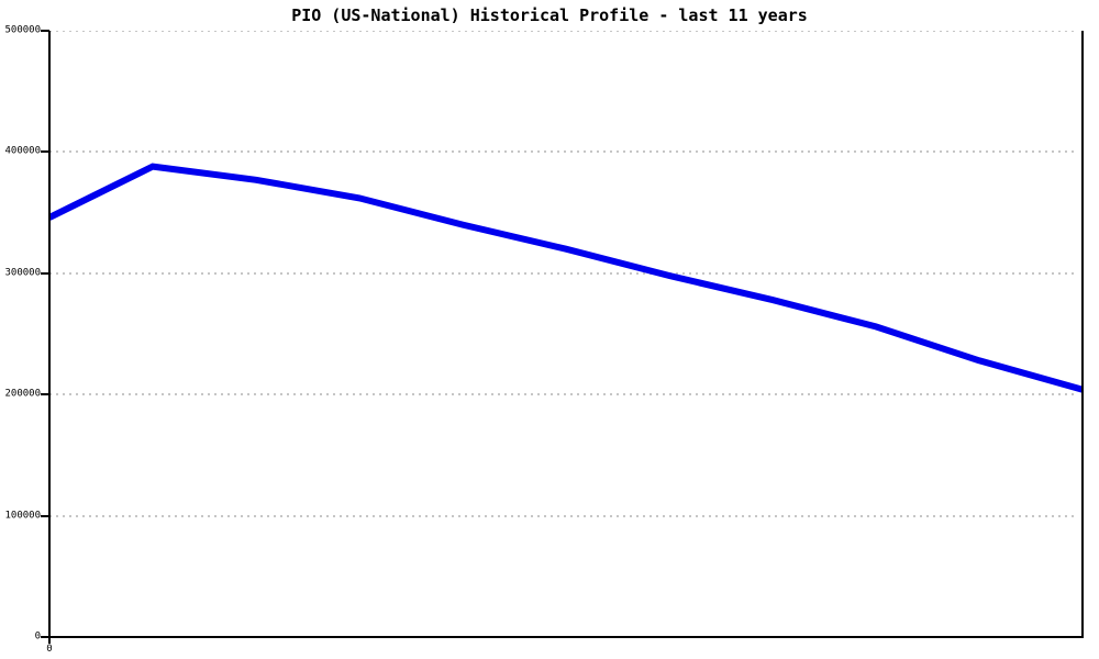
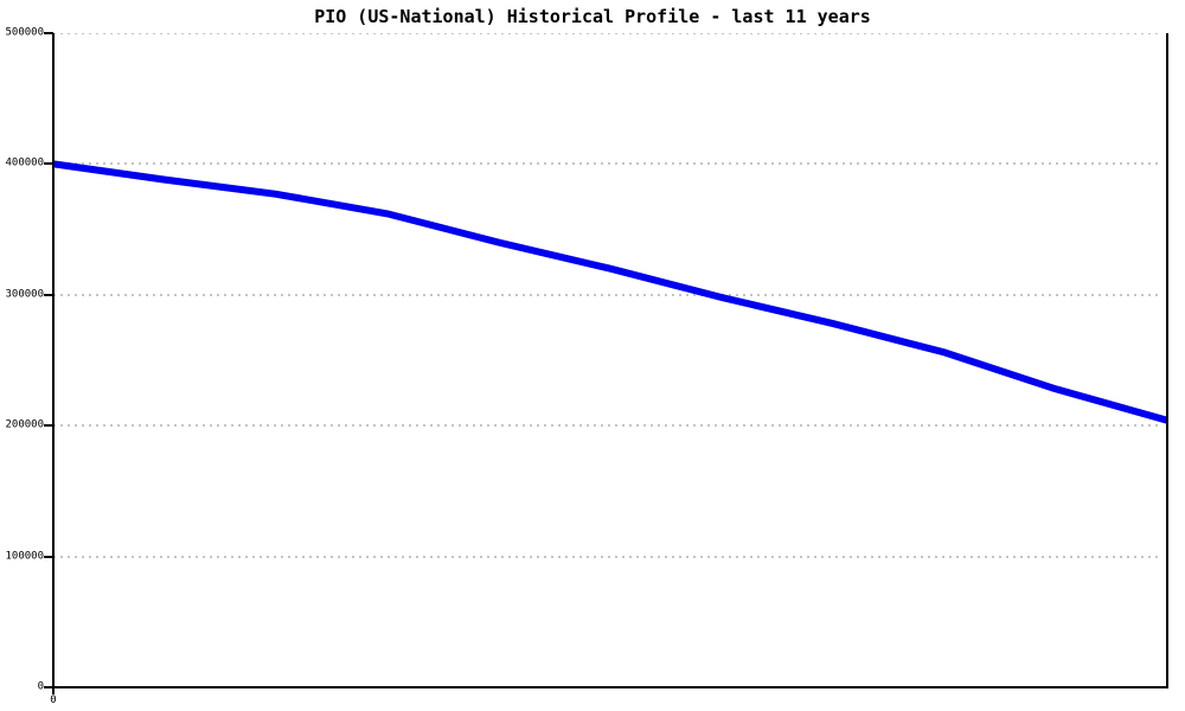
0: 346000 -> 400000
